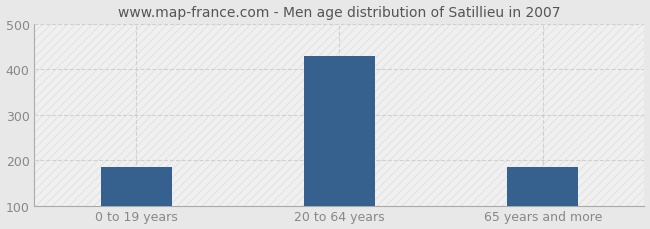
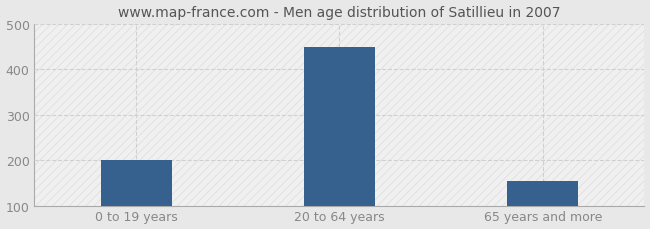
0 to 19 years: 185 -> 200
20 to 64 years: 430 -> 450
65 years and more: 185 -> 155
